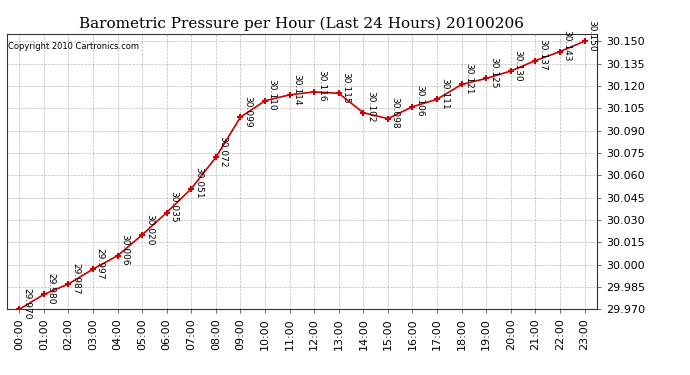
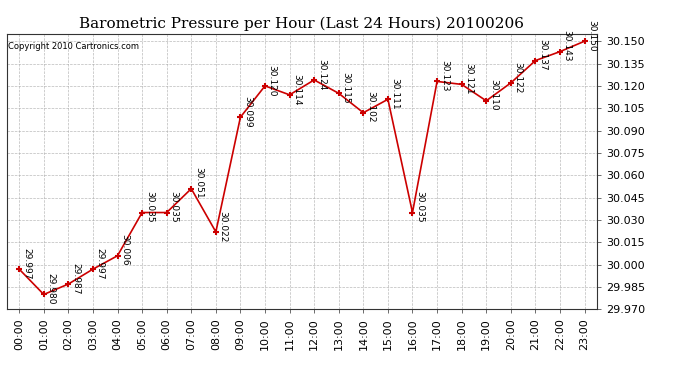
00:00: 29.970 -> 29.997
05:00: 30.020 -> 30.035
08:00: 30.072 -> 30.022
10:00: 30.110 -> 30.120
12:00: 30.116 -> 30.124
15:00: 30.098 -> 30.111
16:00: 30.106 -> 30.035
17:00: 30.111 -> 30.123
19:00: 30.125 -> 30.110
20:00: 30.130 -> 30.122
